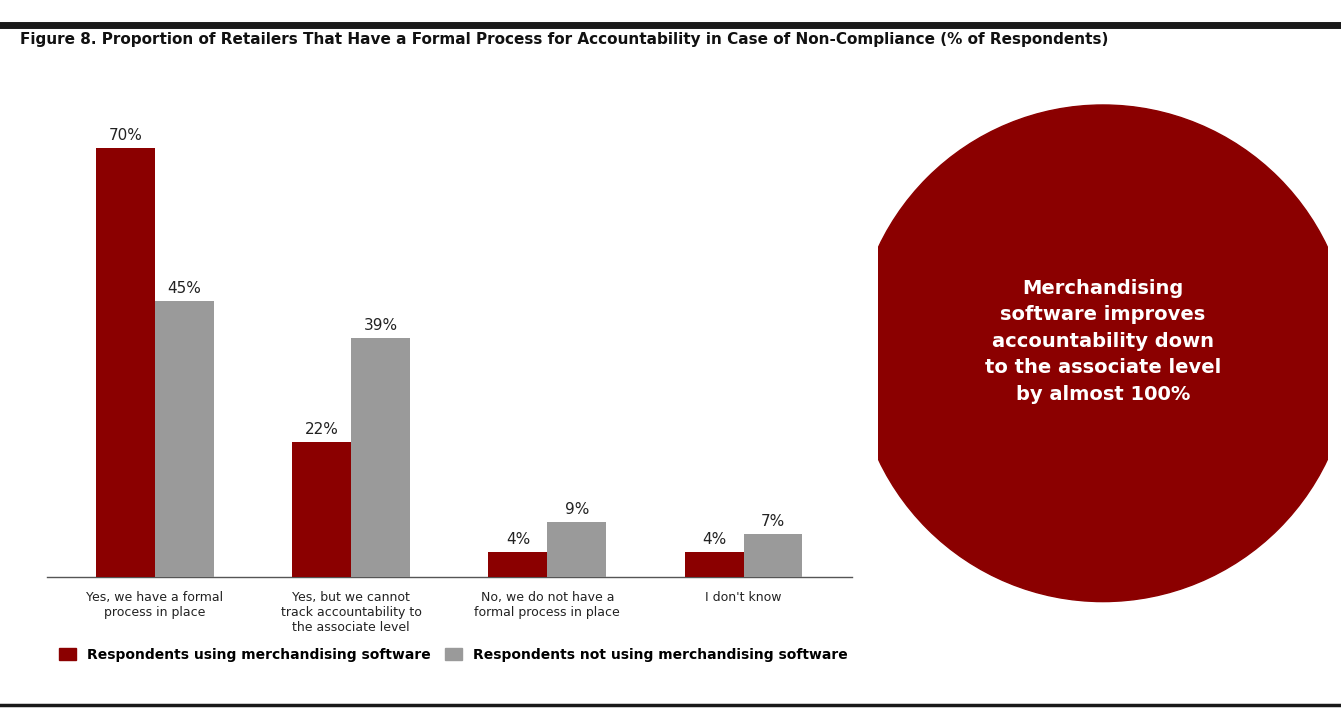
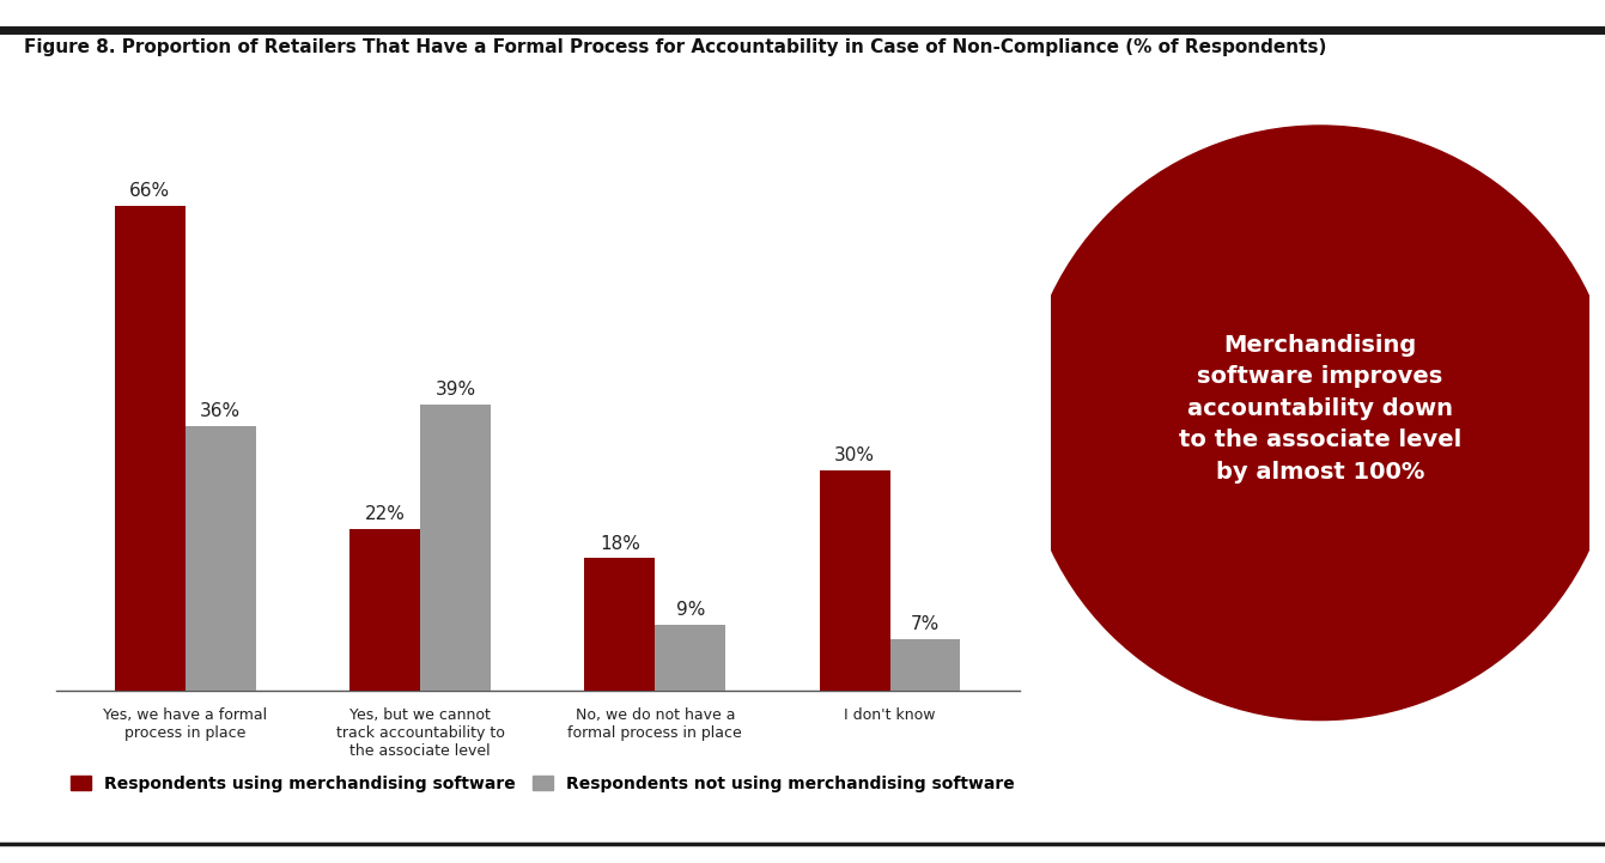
Respondents using merchandising software/Yes, we have a formal process in place: 70% -> 66%
Respondents not using merchandising software/Yes, we have a formal process in place: 45% -> 36%
Respondents using merchandising software/No, we do not have a formal process in place: 4% -> 18%
Respondents using merchandising software/I don't know: 4% -> 30%
